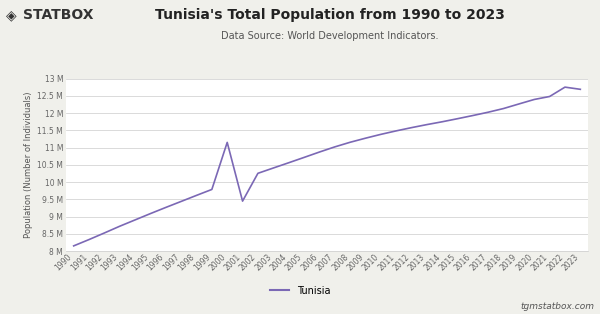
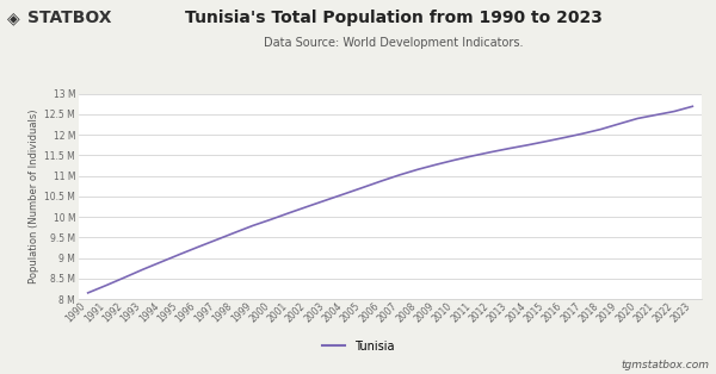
2000: 11.15 M -> 9.94 M
2001: 9.45 M -> 10.10 M
2022: 12.75 M -> 12.56 M
